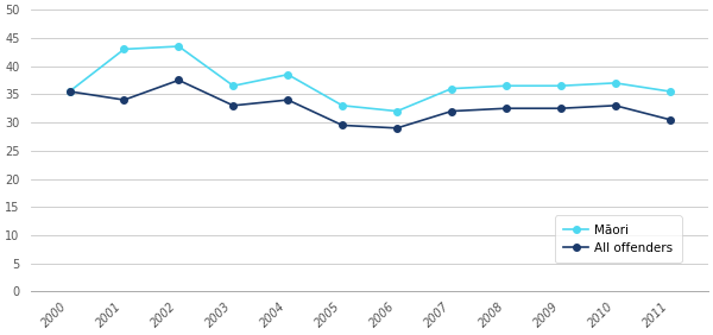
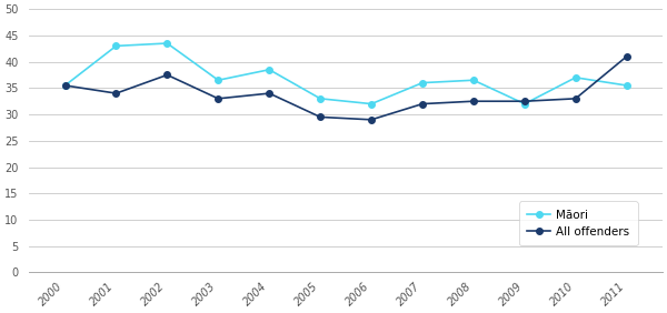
Māori/2009: 36.5 -> 32.0
All offenders/2011: 30.5 -> 41.0
